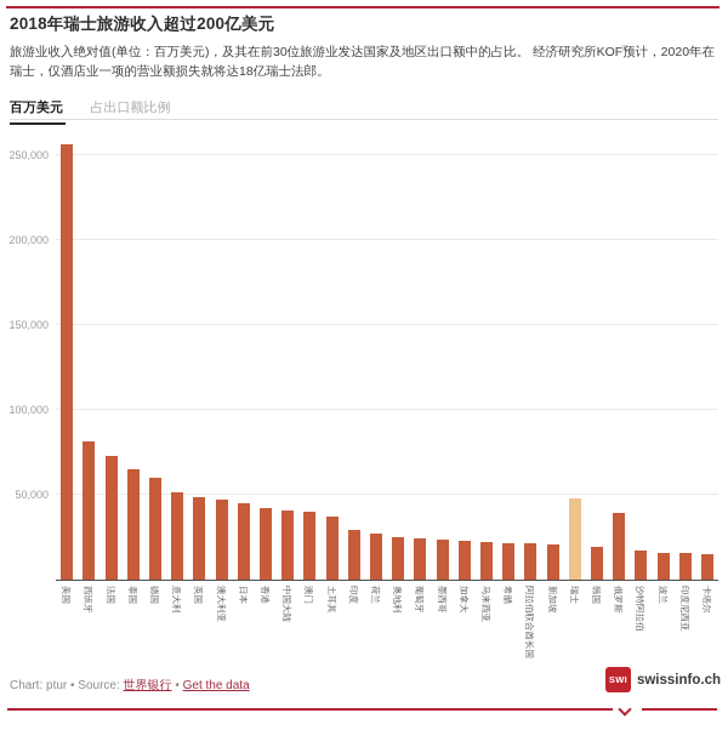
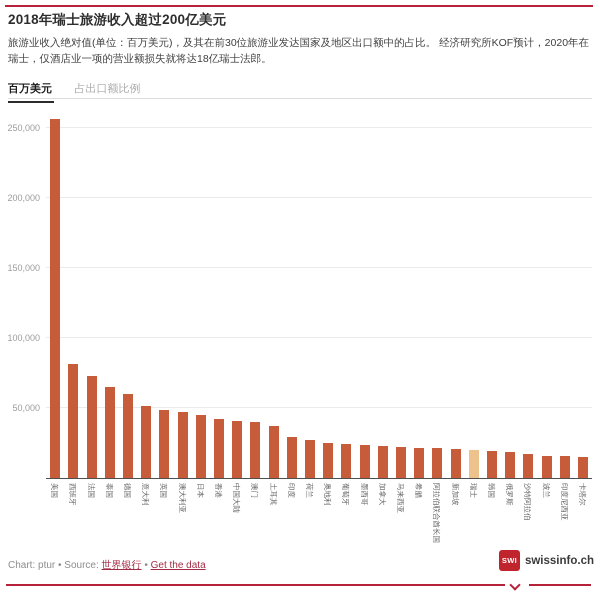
瑞士: 48000 -> 20000
俄罗斯: 39000 -> 19000
